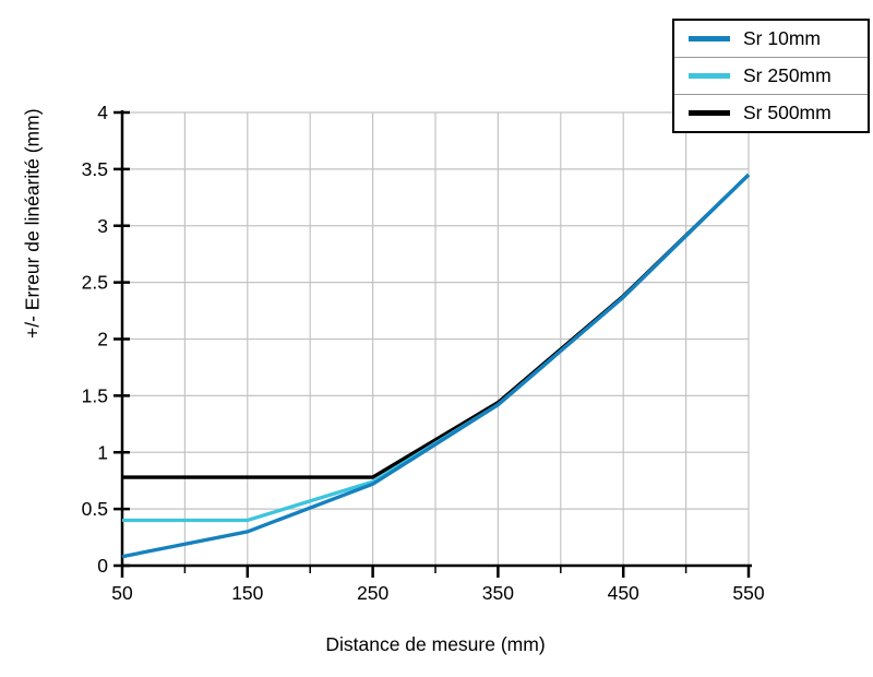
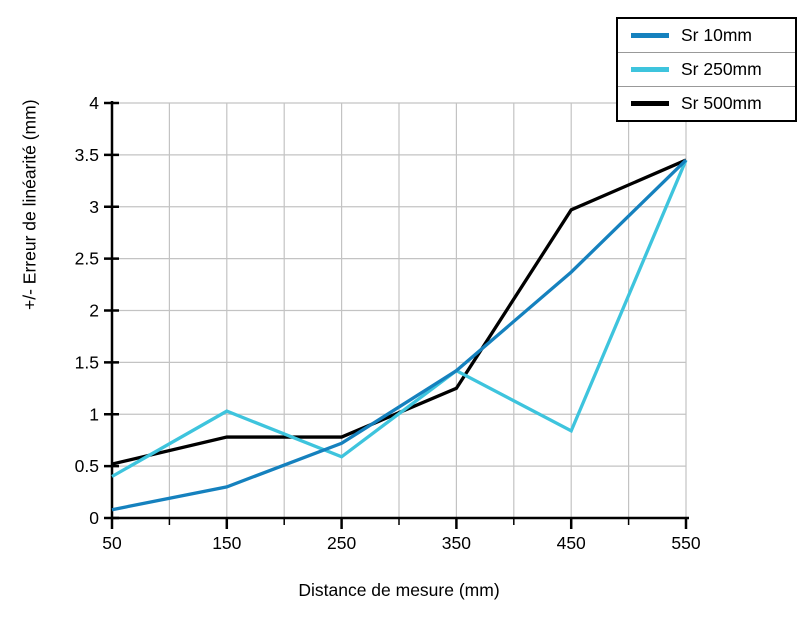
Sr 500mm/50: 0.78 -> 0.52
Sr 250mm/150: 0.40 -> 1.03
Sr 250mm/250: 0.74 -> 0.59
Sr 500mm/350: 1.44 -> 1.25
Sr 250mm/450: 2.37 -> 0.84
Sr 500mm/450: 2.38 -> 2.97
